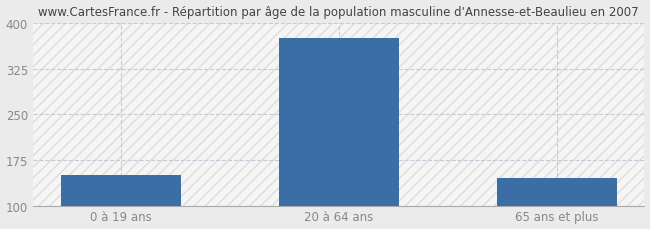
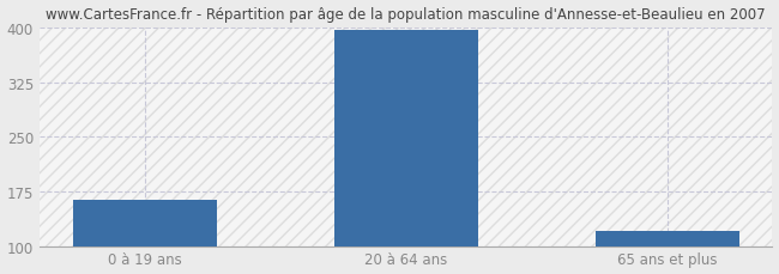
0 à 19 ans: 150 -> 163
20 à 64 ans: 376 -> 396
65 ans et plus: 146 -> 120
